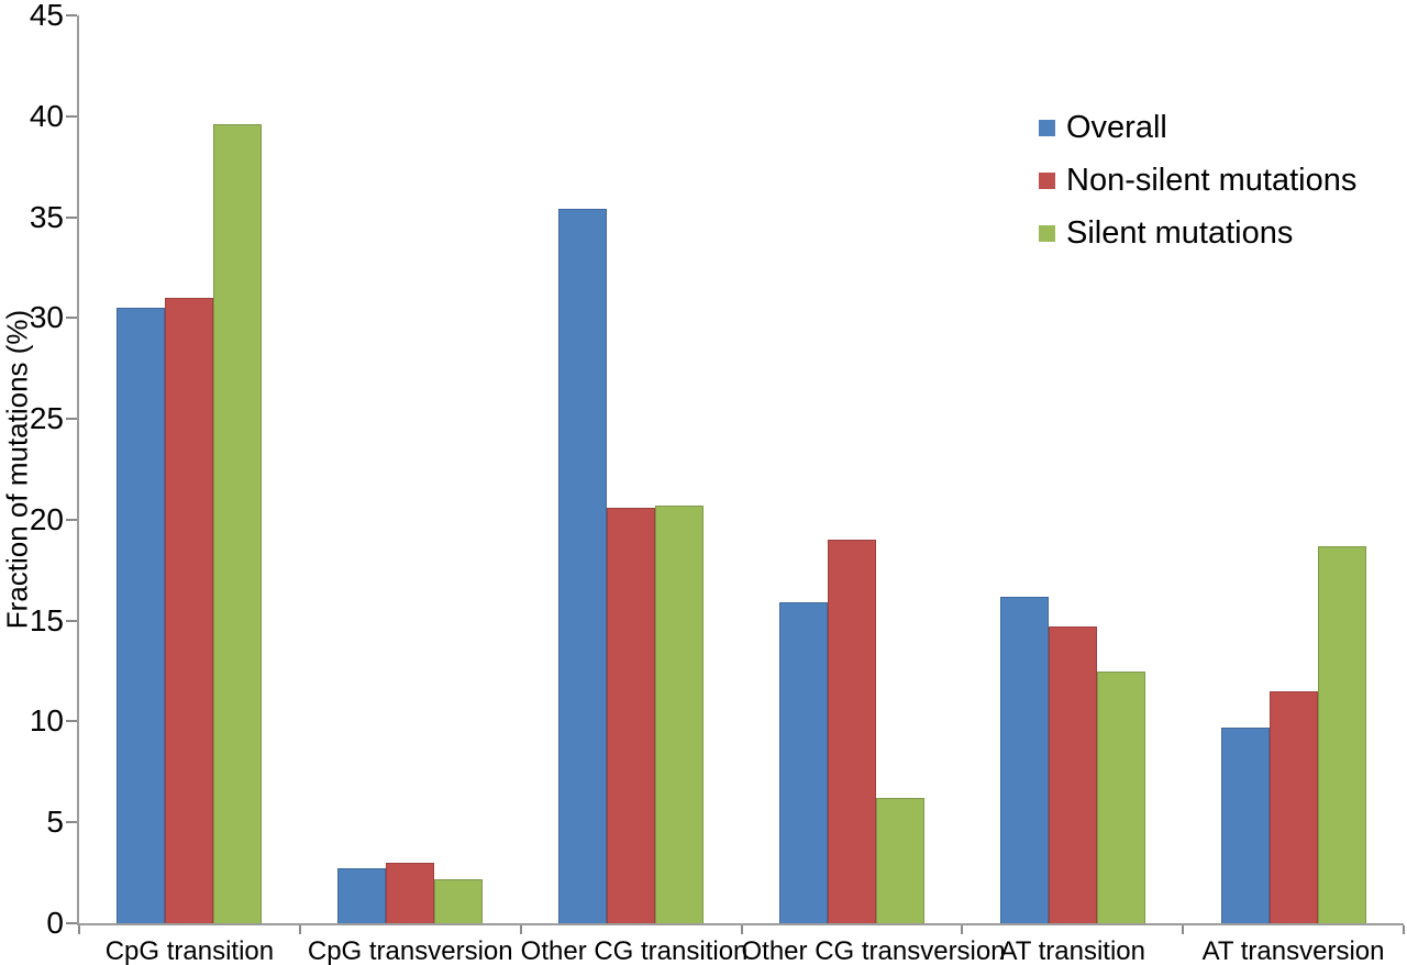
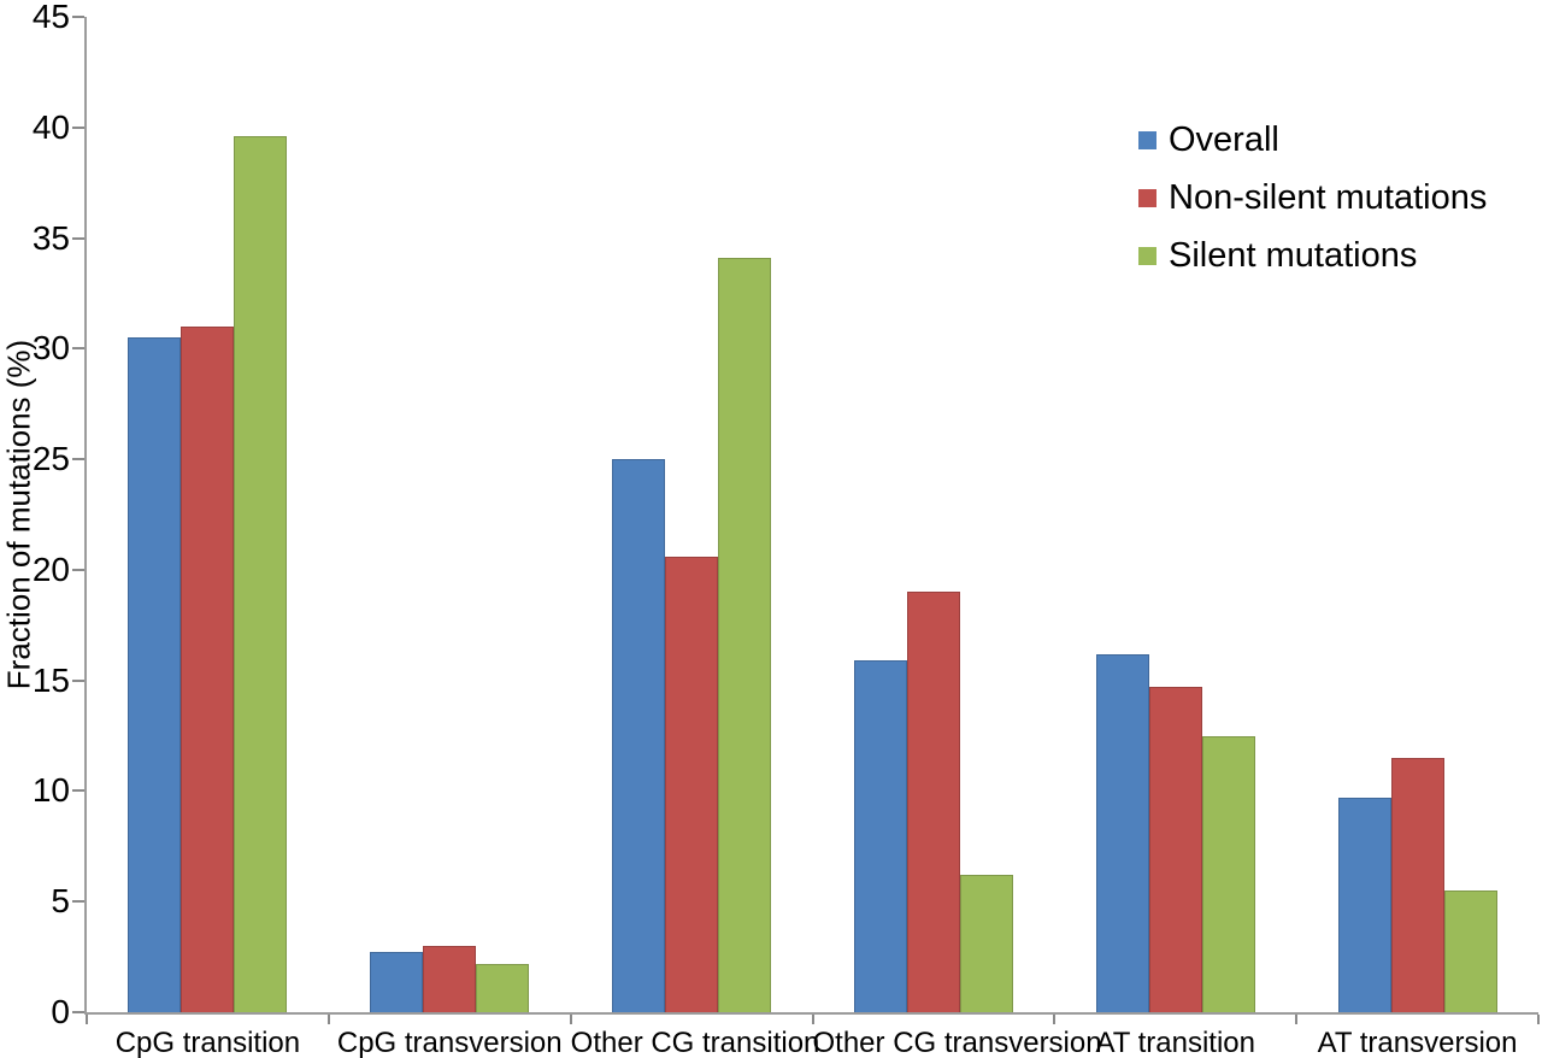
Overall/Other CG transition: 35.4 -> 25.0
Silent mutations/Other CG transition: 20.7 -> 34.1
Silent mutations/AT transversion: 18.7 -> 5.5
